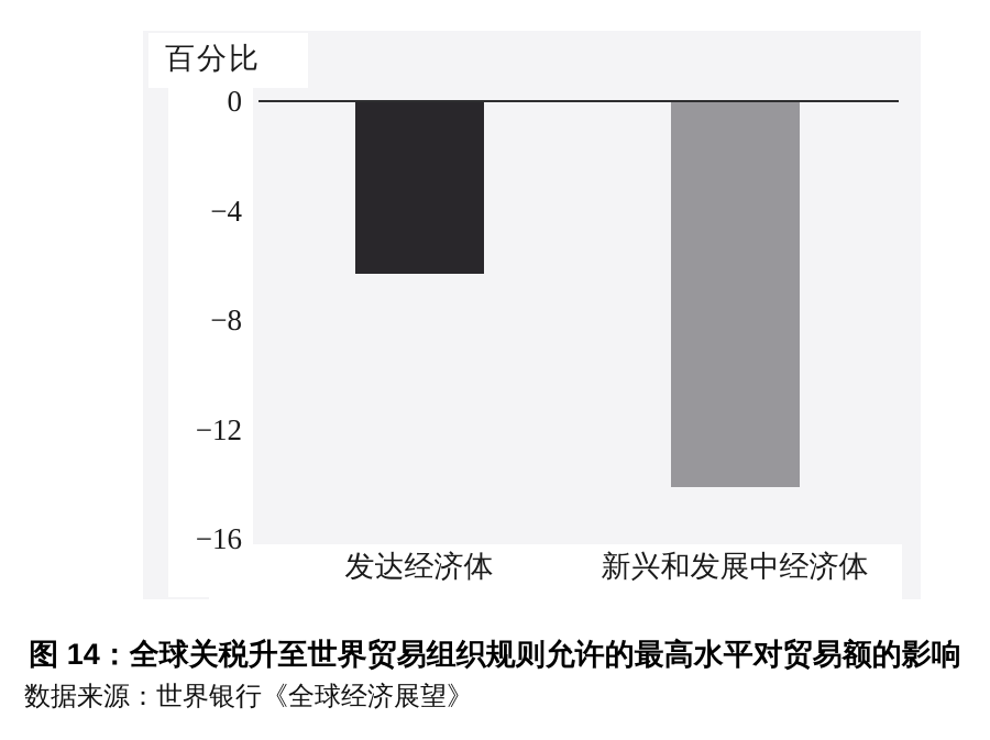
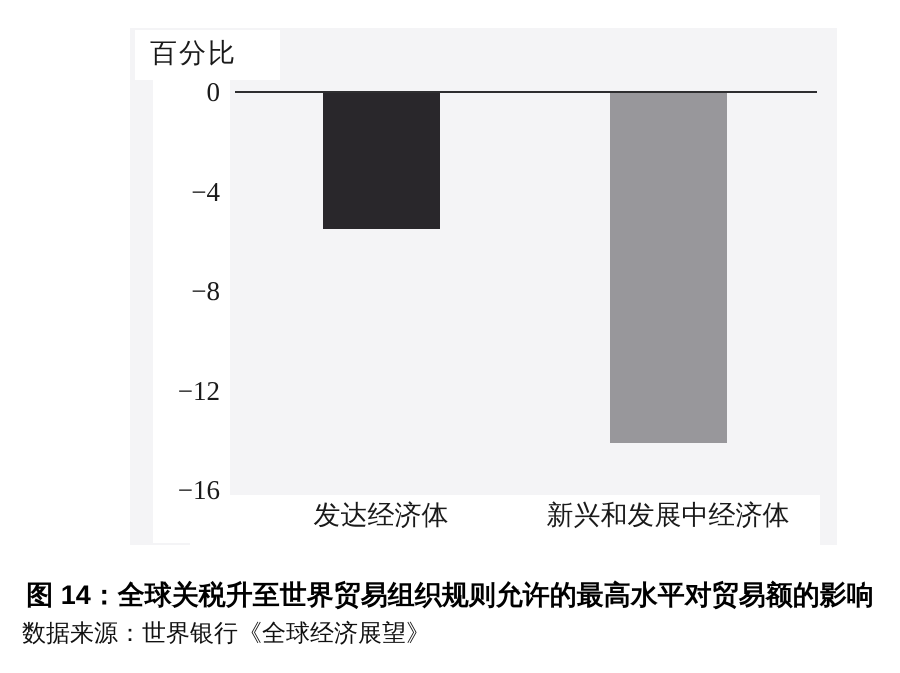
发达经济体: -6.3 -> -5.5
